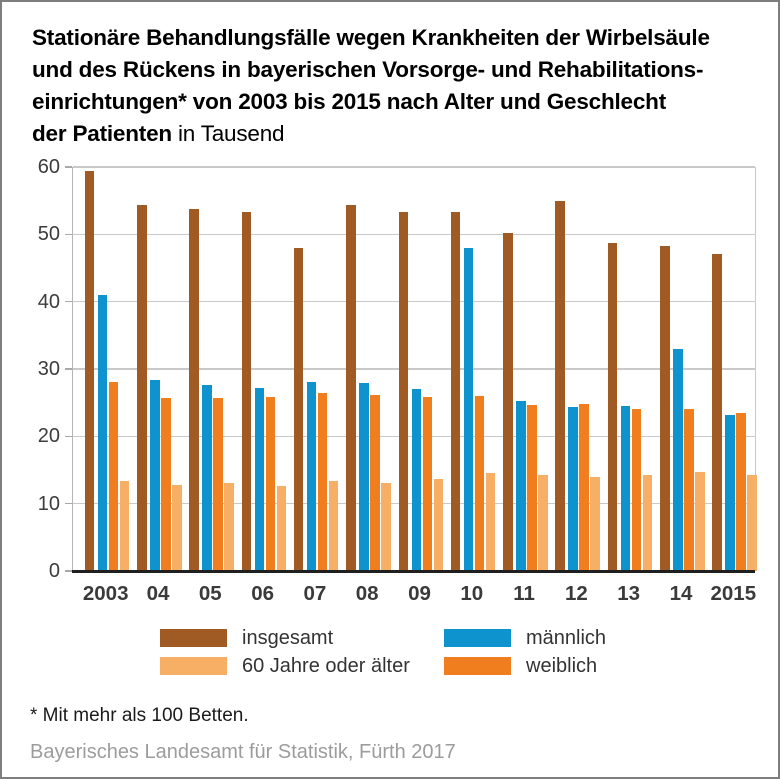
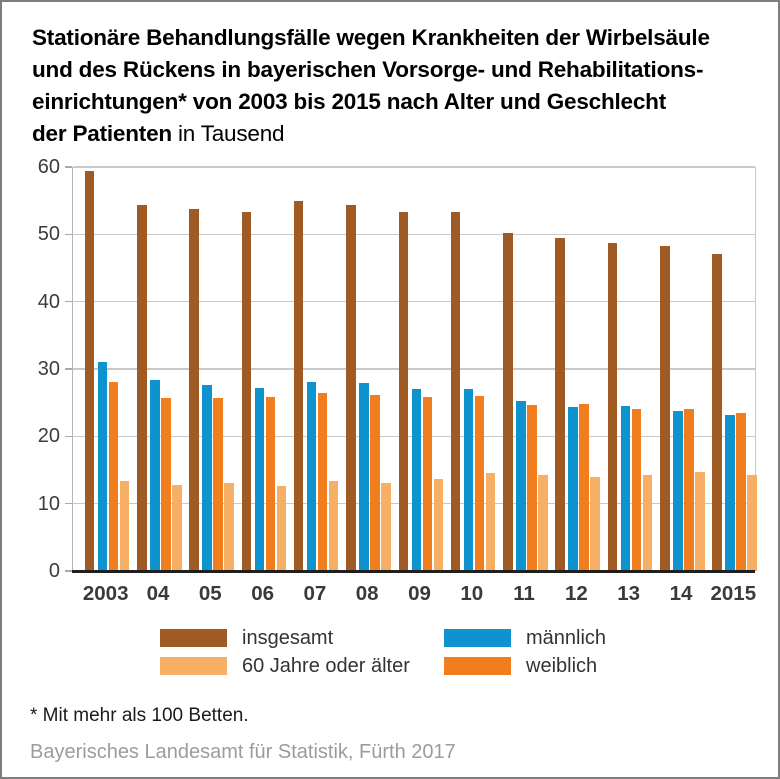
männlich/2003: 41 -> 31
insgesamt/07: 48 -> 55
männlich/10: 48 -> 27
insgesamt/12: 55 -> 49
männlich/14: 33 -> 24
